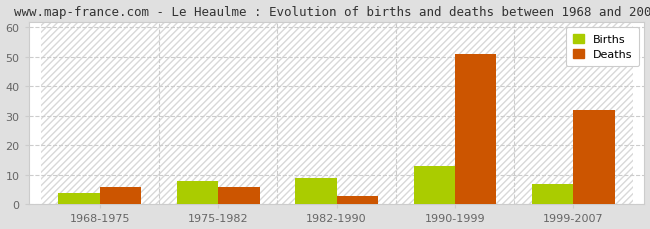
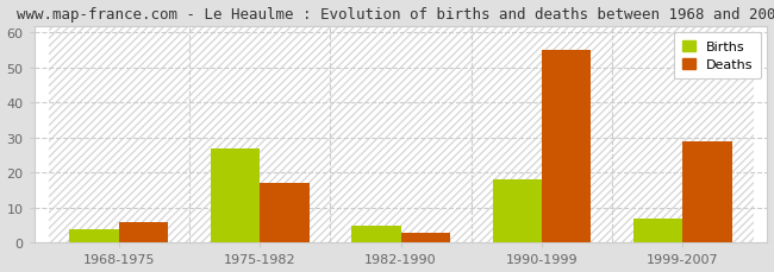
Births/1975-1982: 8 -> 27
Deaths/1975-1982: 6 -> 17
Births/1982-1990: 9 -> 5
Births/1990-1999: 13 -> 18
Deaths/1990-1999: 51 -> 55
Deaths/1999-2007: 32 -> 29
